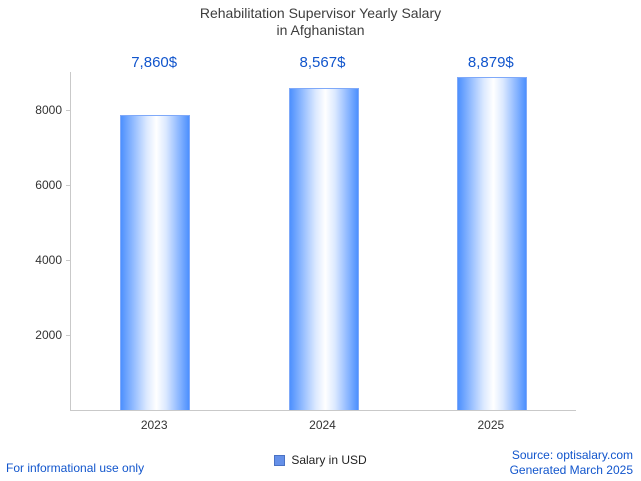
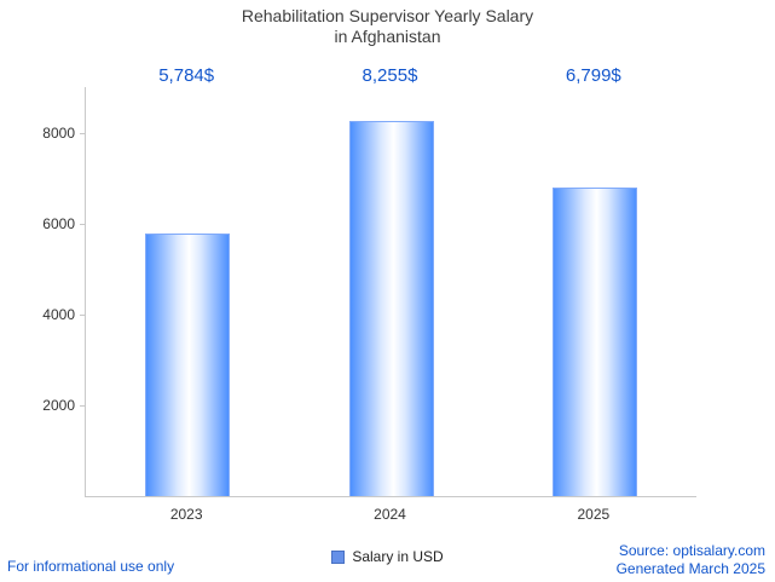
2023: 7,860 -> 5,784
2024: 8,567 -> 8,255
2025: 8,879 -> 6,799
